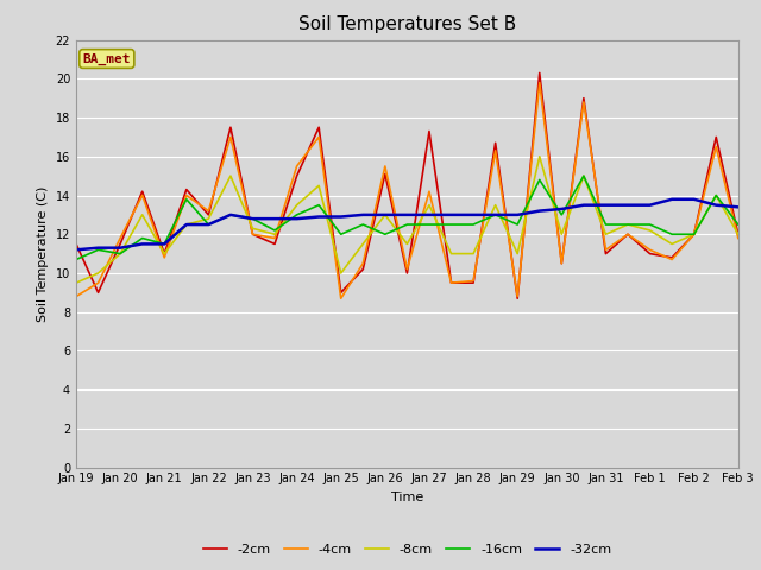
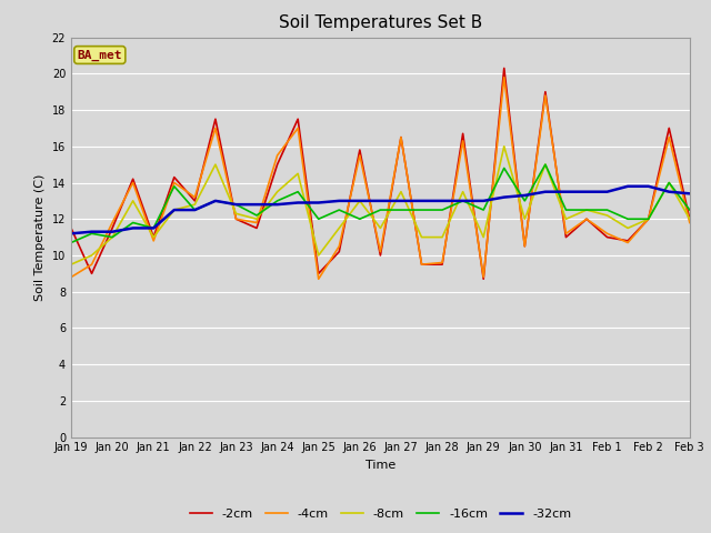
-2cm/Jan 26: 15.1 -> 15.8
-2cm/Jan 27: 17.3 -> 16.5
-4cm/Jan 27: 14.2 -> 16.5
